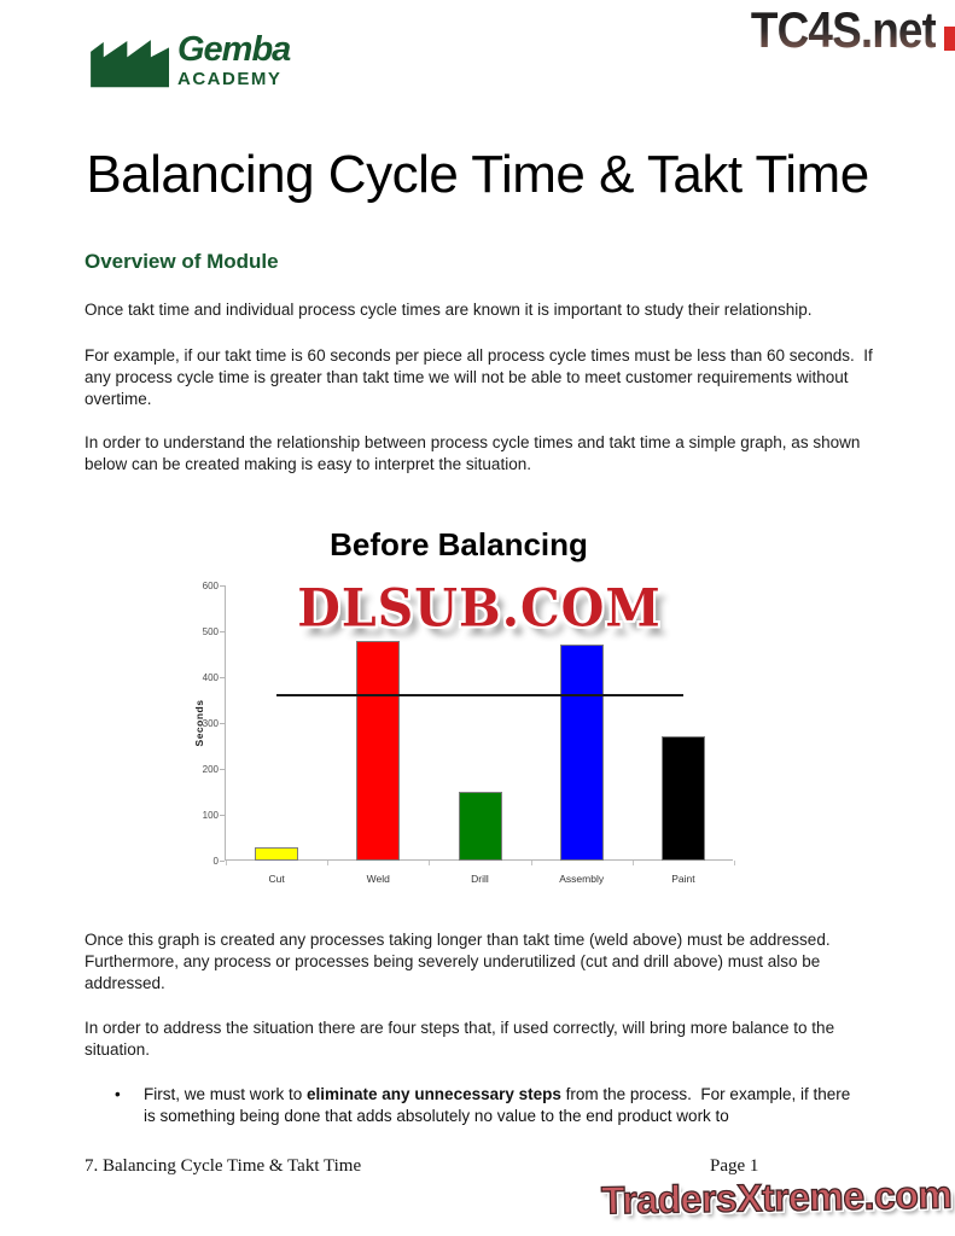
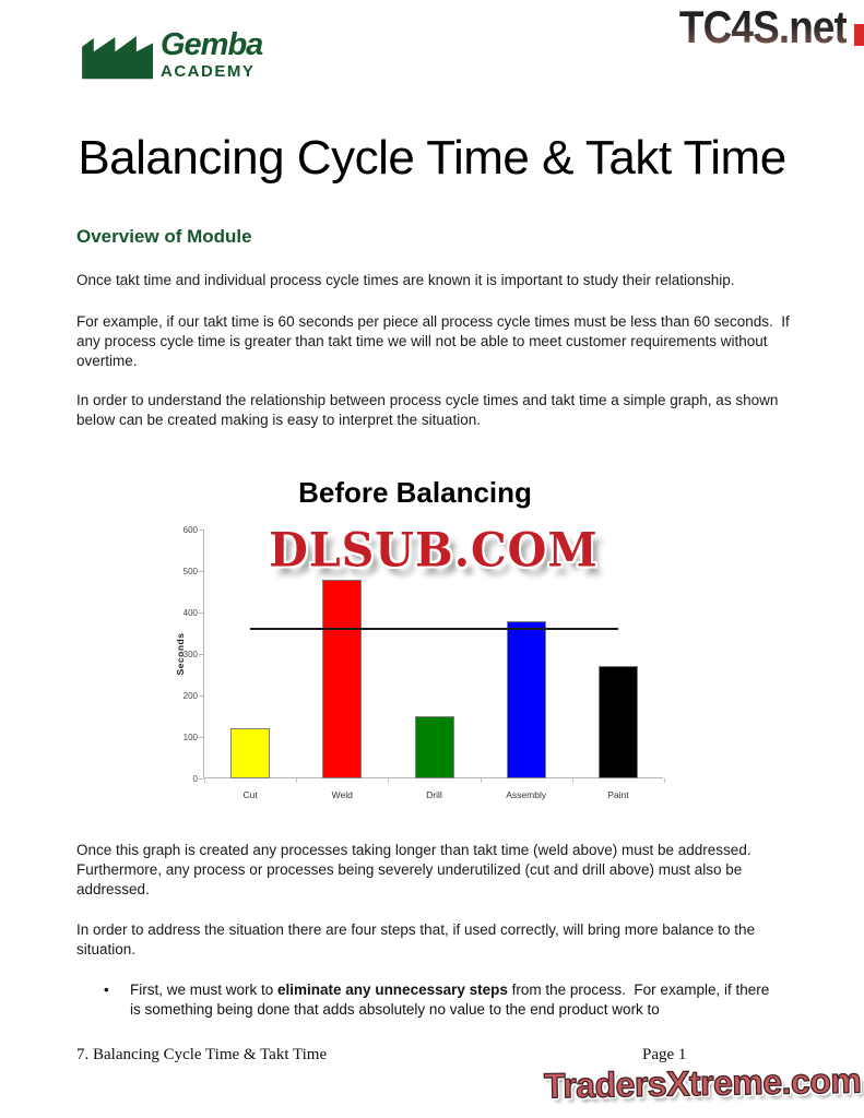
Cut: 30 -> 120
Assembly: 470 -> 380
